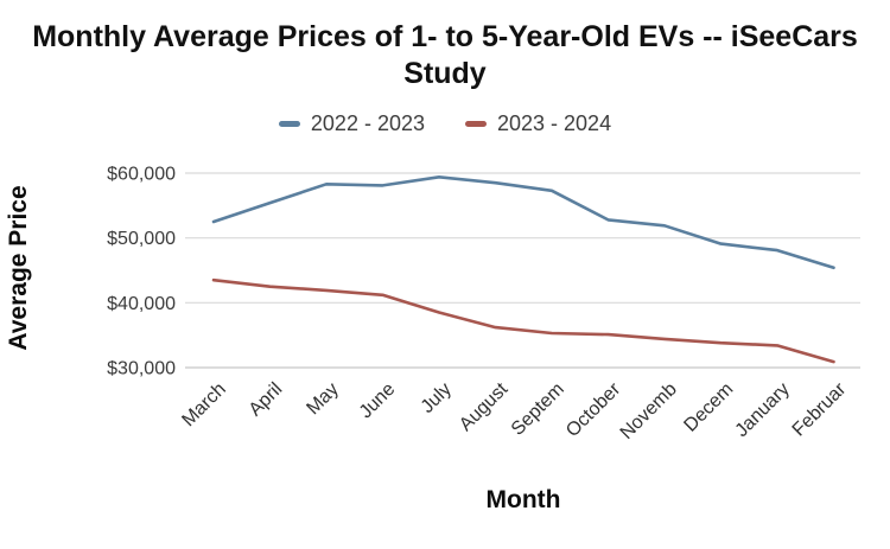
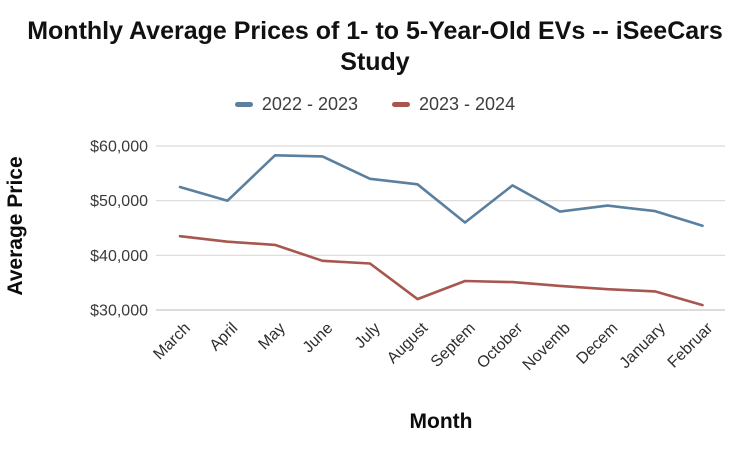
2022 - 2023/April: $55000 -> $50000
2023 - 2024/June: $41000 -> $39000
2022 - 2023/July: $59000 -> $54000
2022 - 2023/August: $58000 -> $53000
2023 - 2024/August: $36000 -> $32000
2022 - 2023/Septem: $57000 -> $46000
2022 - 2023/Novemb: $52000 -> $48000
